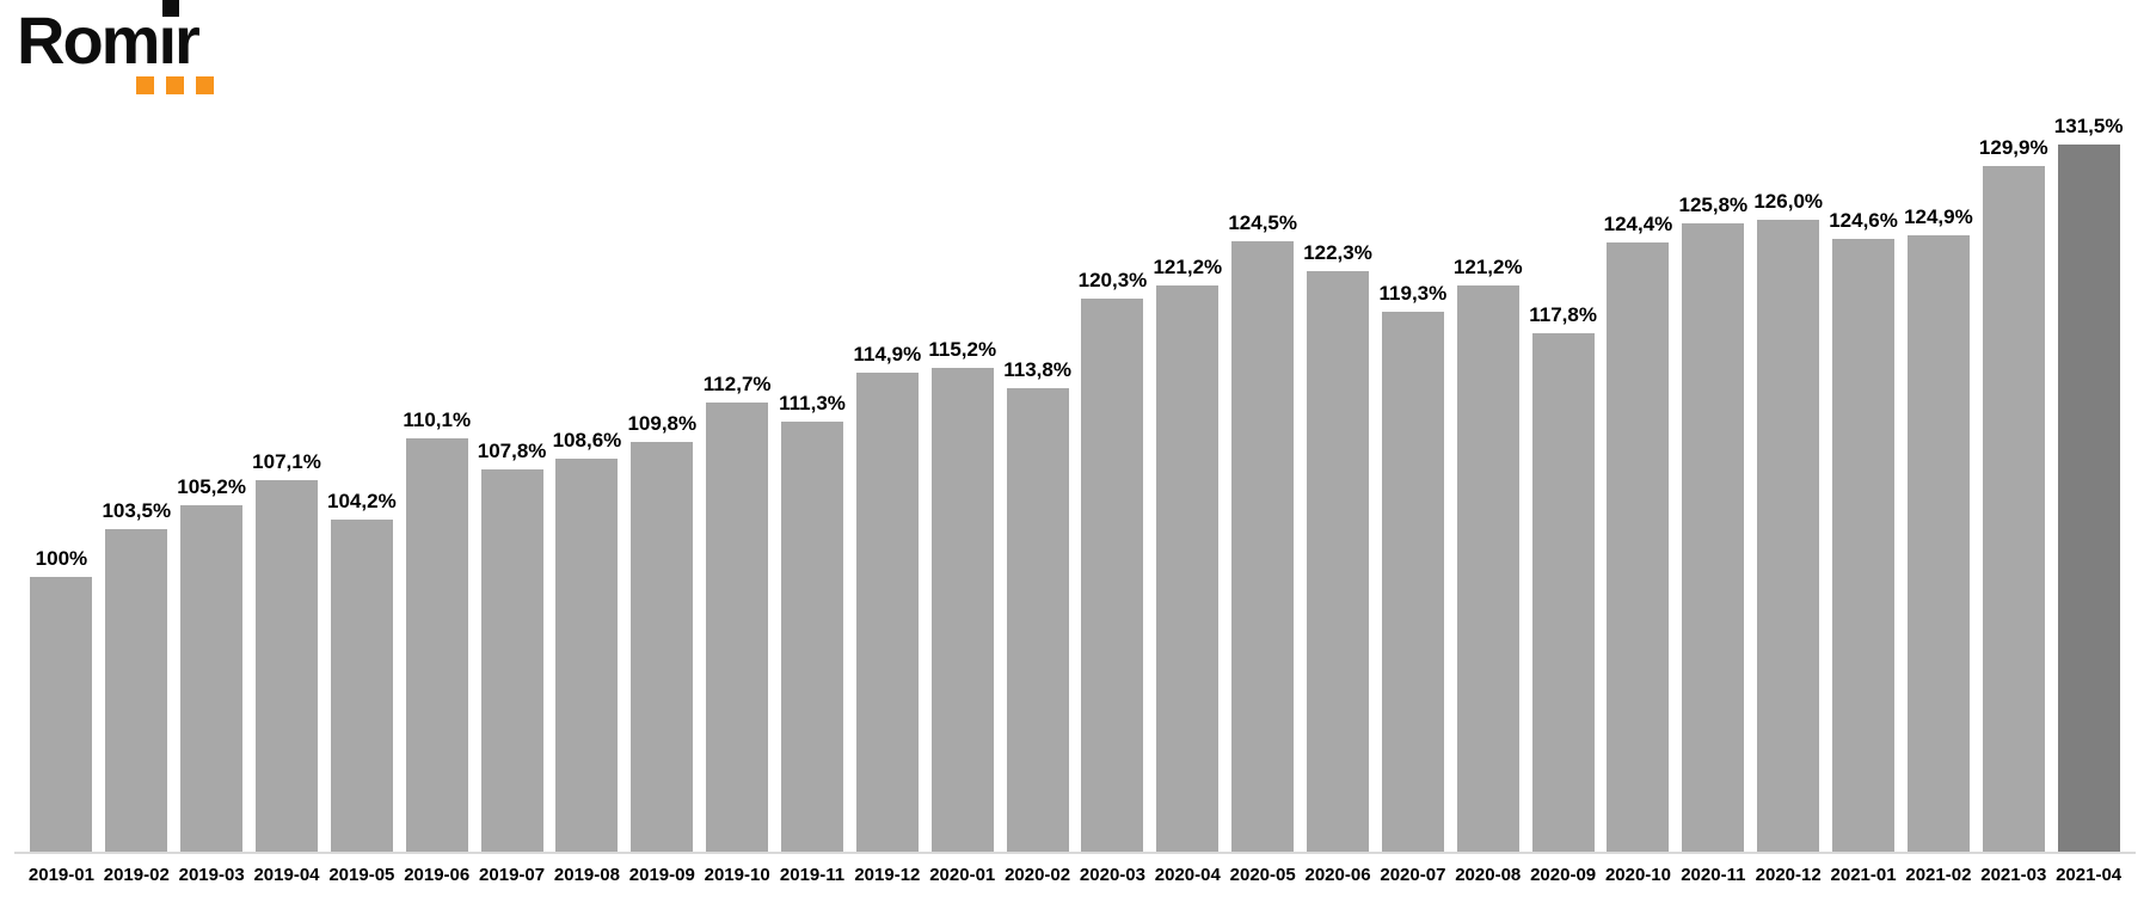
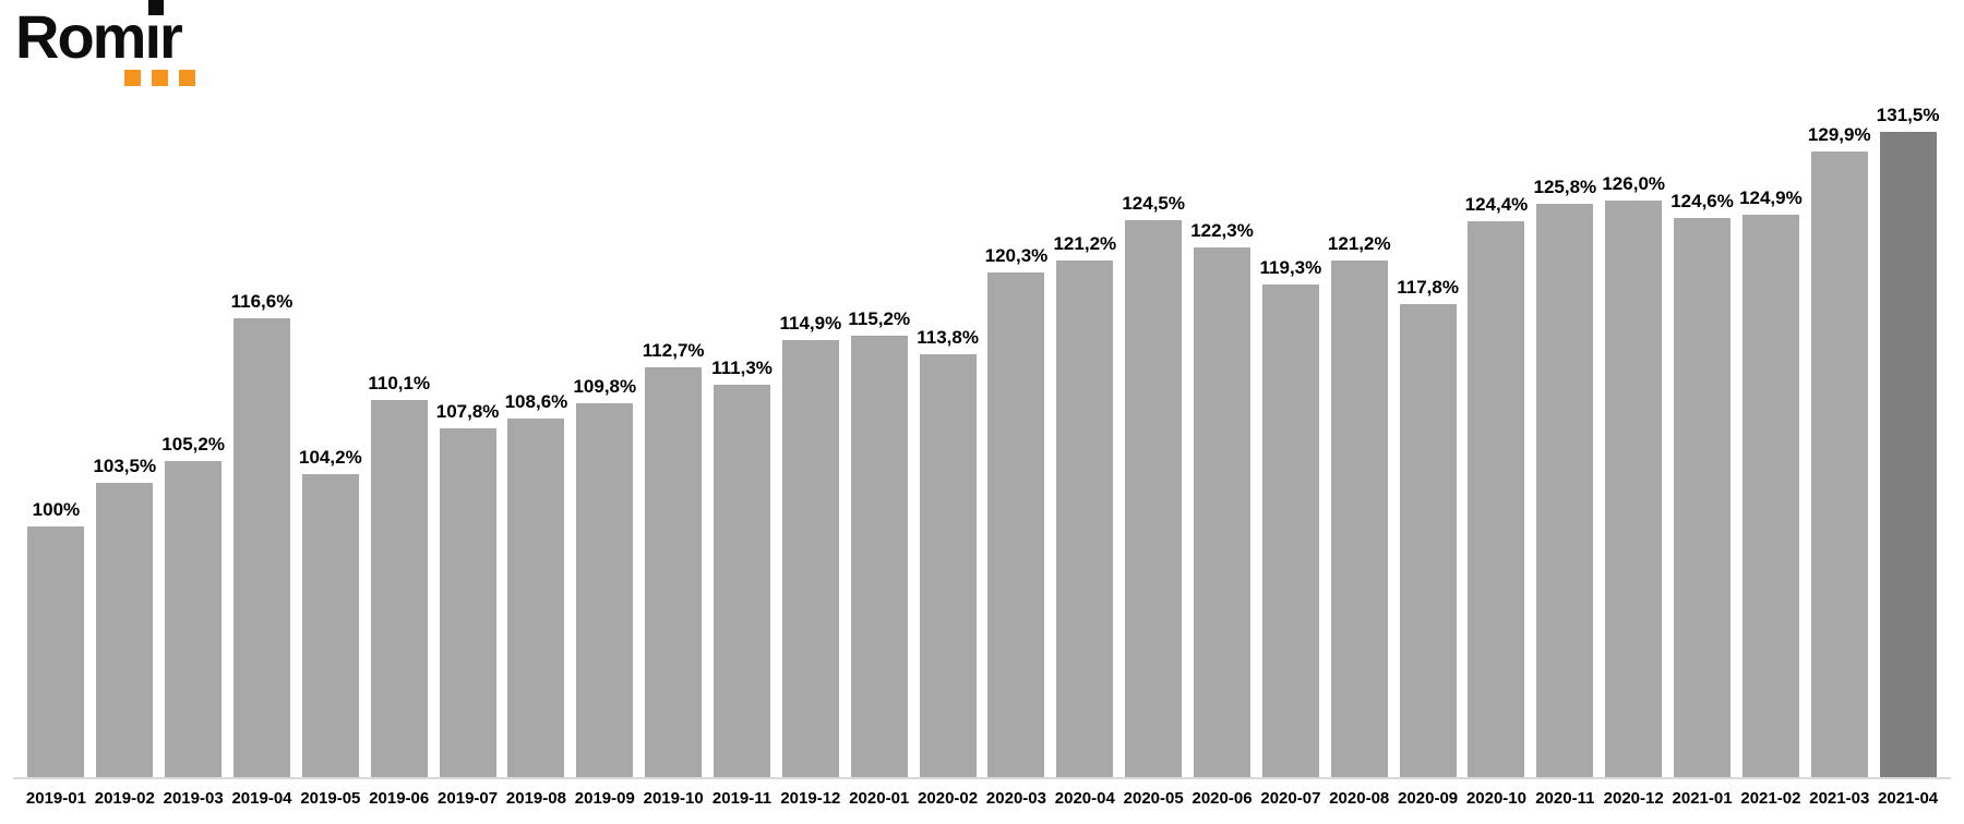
2019-04: 107,1% -> 116,6%
